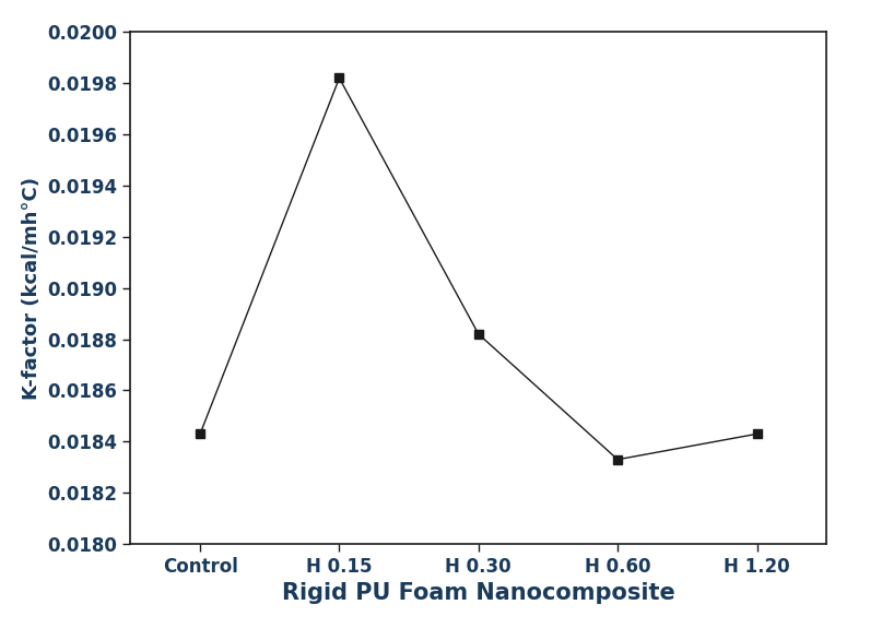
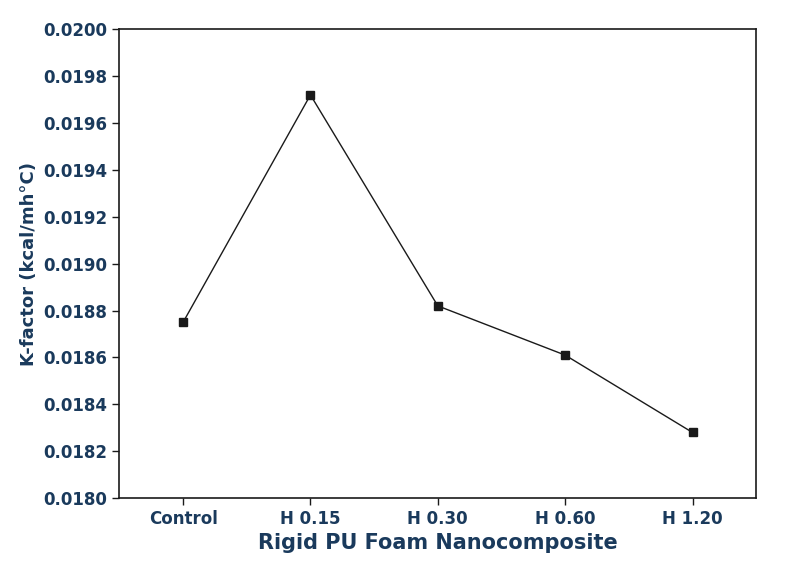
Control: 0.01843 -> 0.01875
H 0.15: 0.01982 -> 0.01972
H 0.60: 0.01833 -> 0.01861
H 1.20: 0.01843 -> 0.01828
